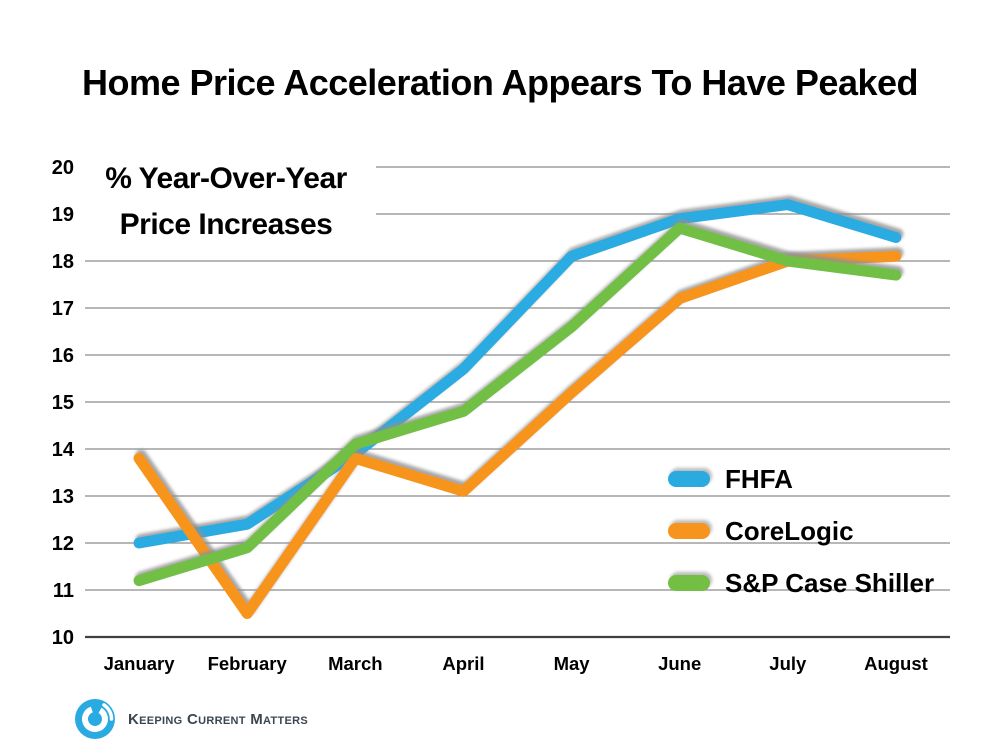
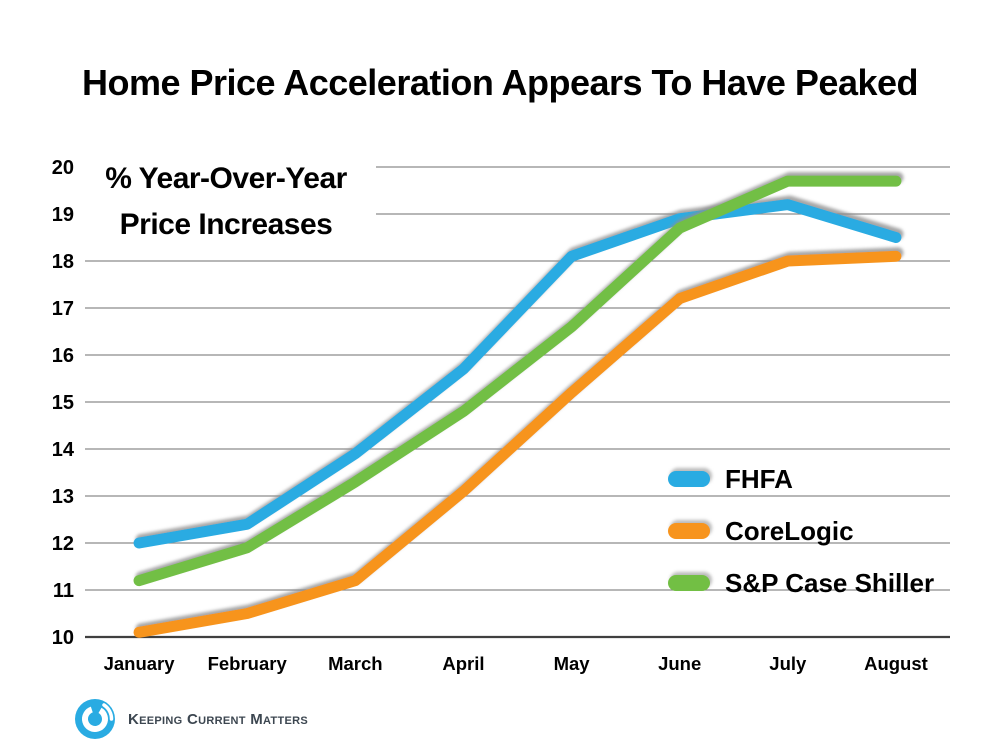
CoreLogic/January: 13.8 -> 10.1
CoreLogic/March: 13.8 -> 11.2
S&P Case Shiller/March: 14.1 -> 13.3
S&P Case Shiller/July: 18.0 -> 19.7
S&P Case Shiller/August: 17.7 -> 19.7
